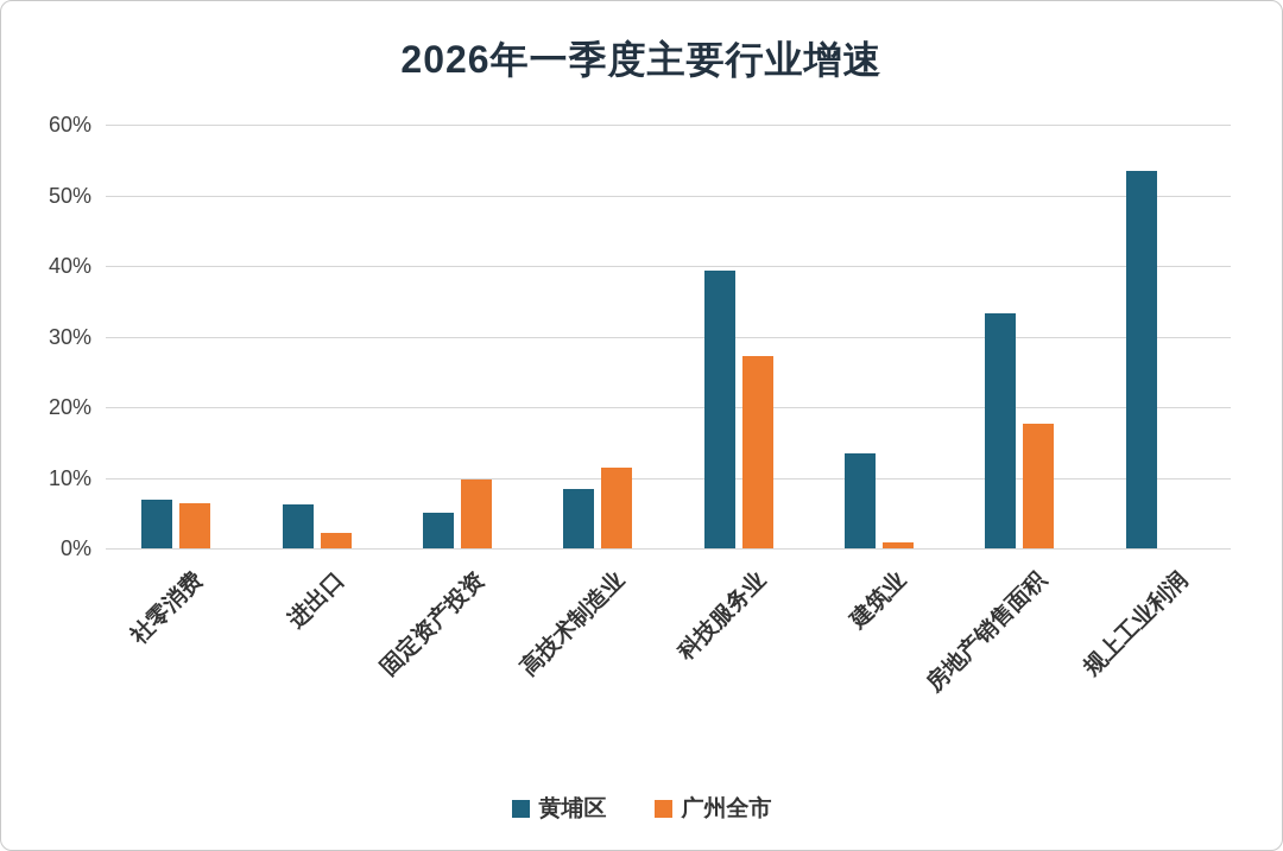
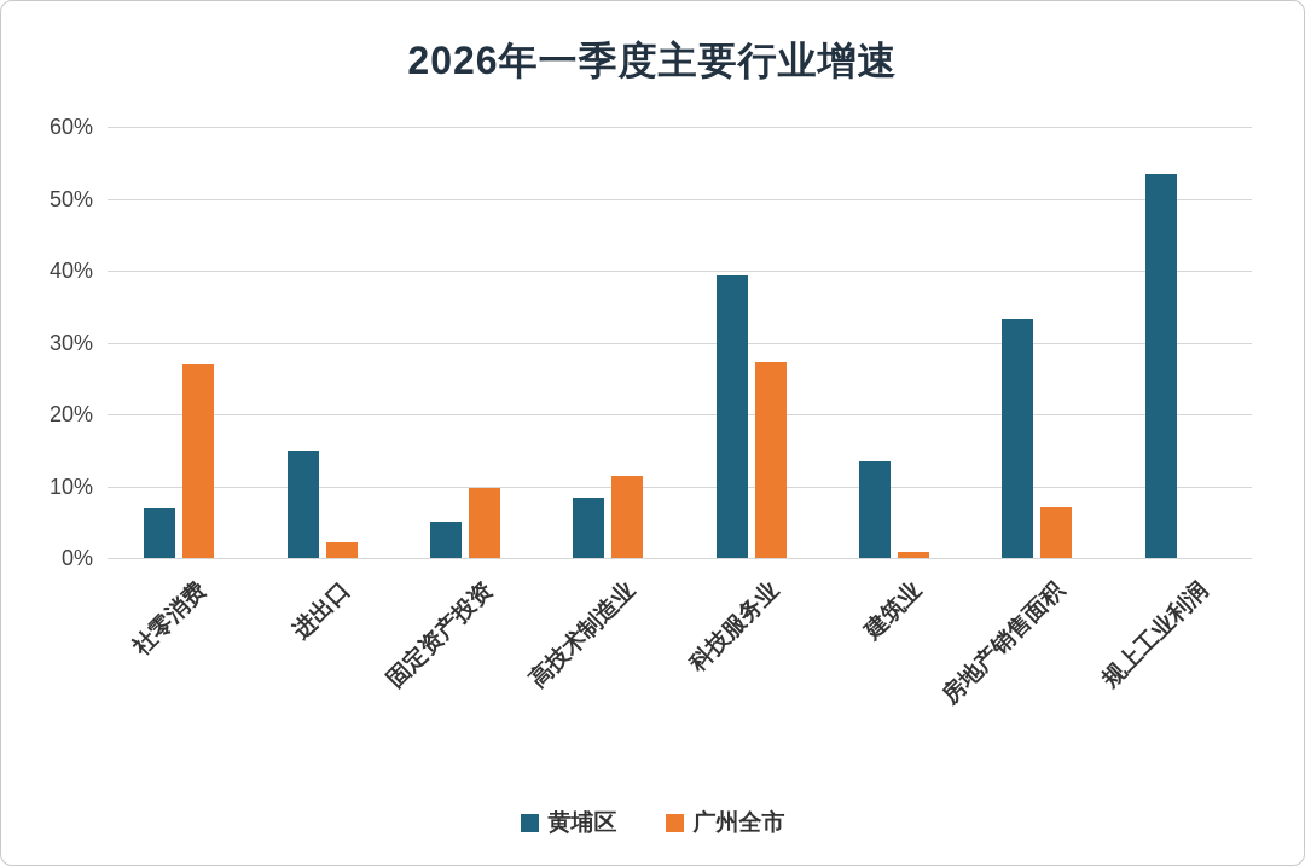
广州全市/社零消费: 6% -> 27%
黄埔区/进出口: 6% -> 15%
广州全市/房地产销售面积: 18% -> 7%
